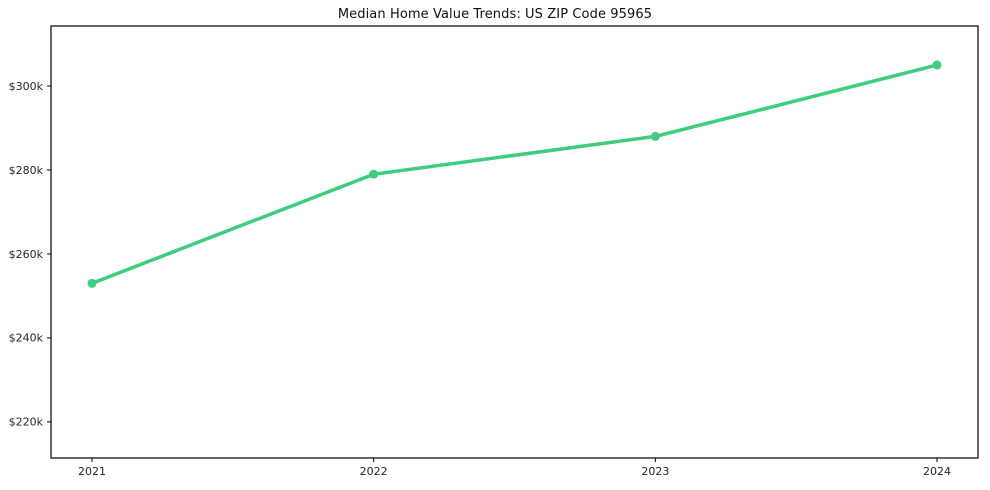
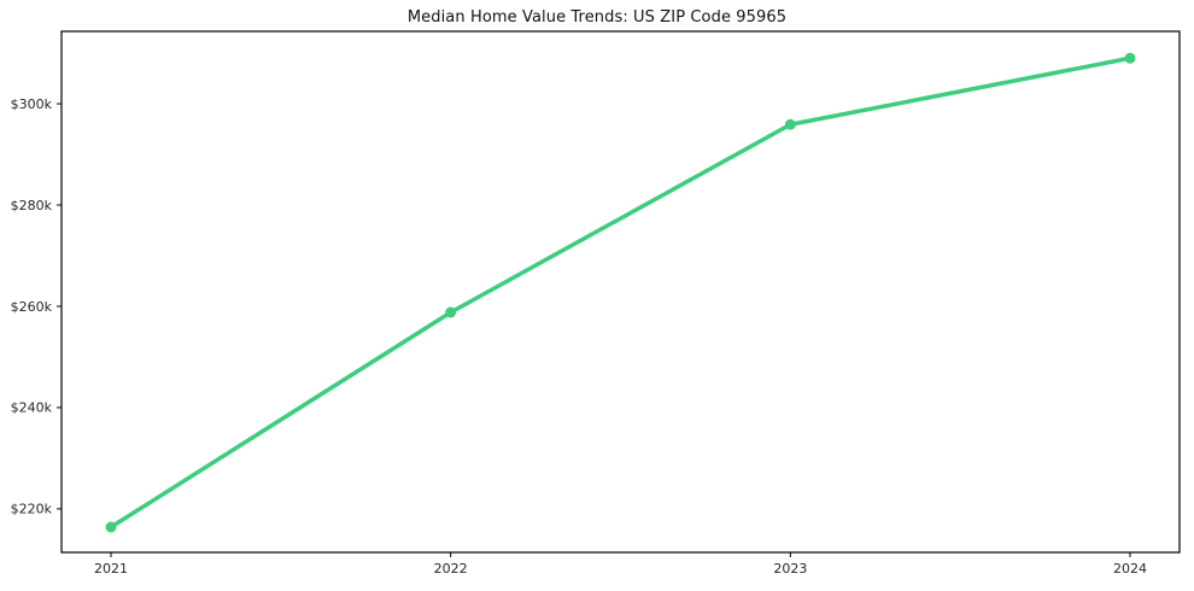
2021: $253k -> $216k
2022: $279k -> $259k
2023: $288k -> $296k
2024: $305k -> $309k
